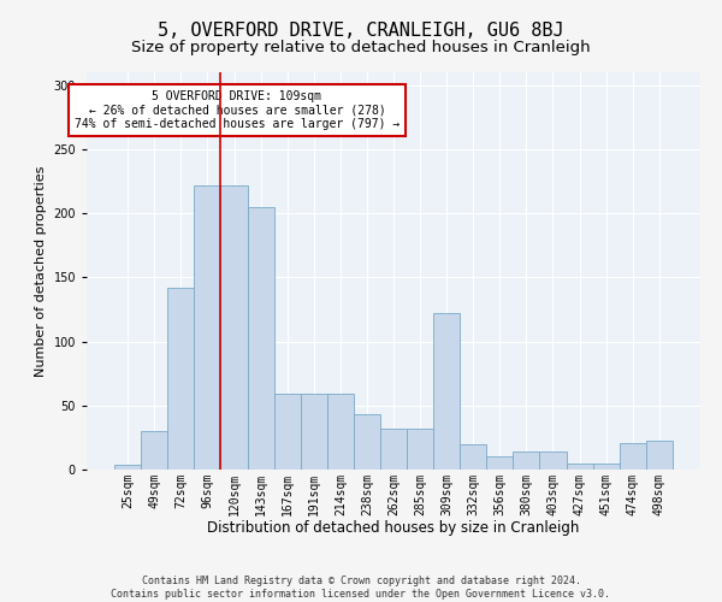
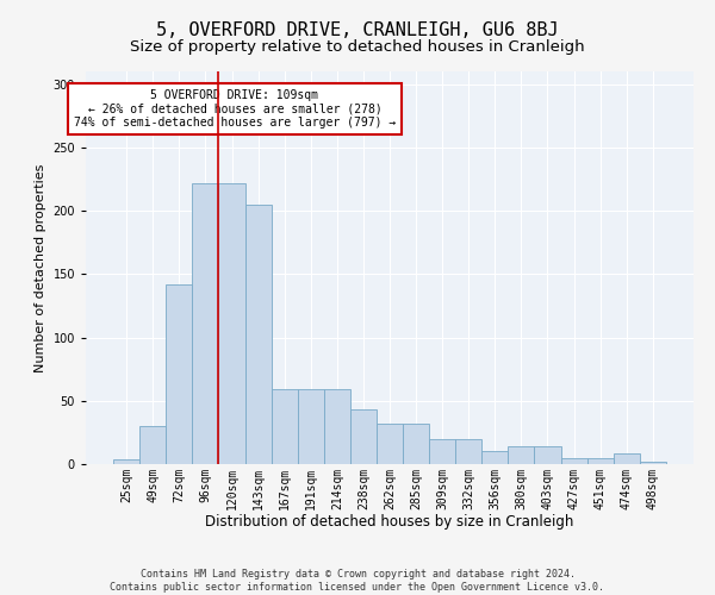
309sqm: 122 -> 20
474sqm: 21 -> 8
498sqm: 23 -> 2
